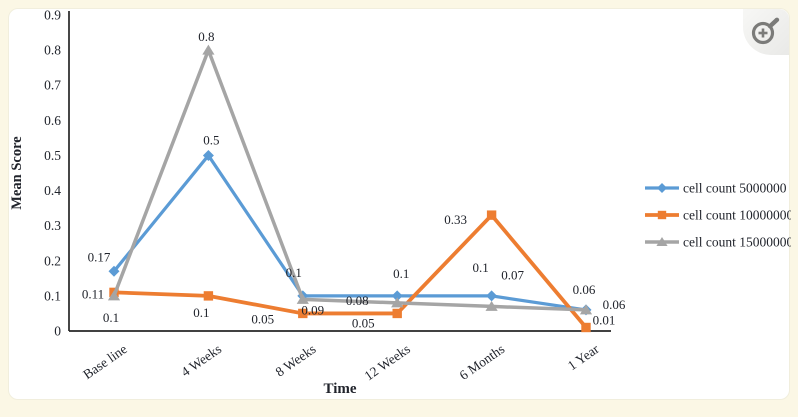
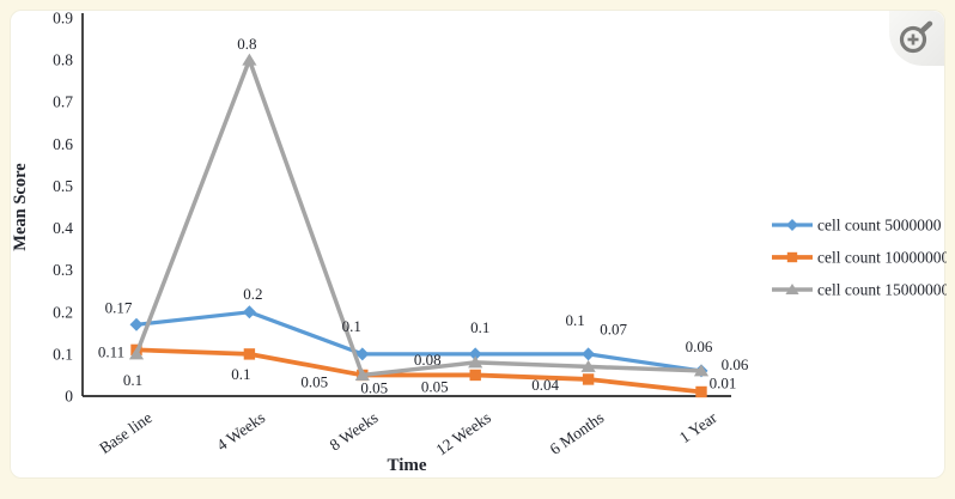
cell count 5000000/4 Weeks: 0.5 -> 0.2
cell count 15000000/8 Weeks: 0.09 -> 0.05
cell count 10000000/6 Months: 0.33 -> 0.04
